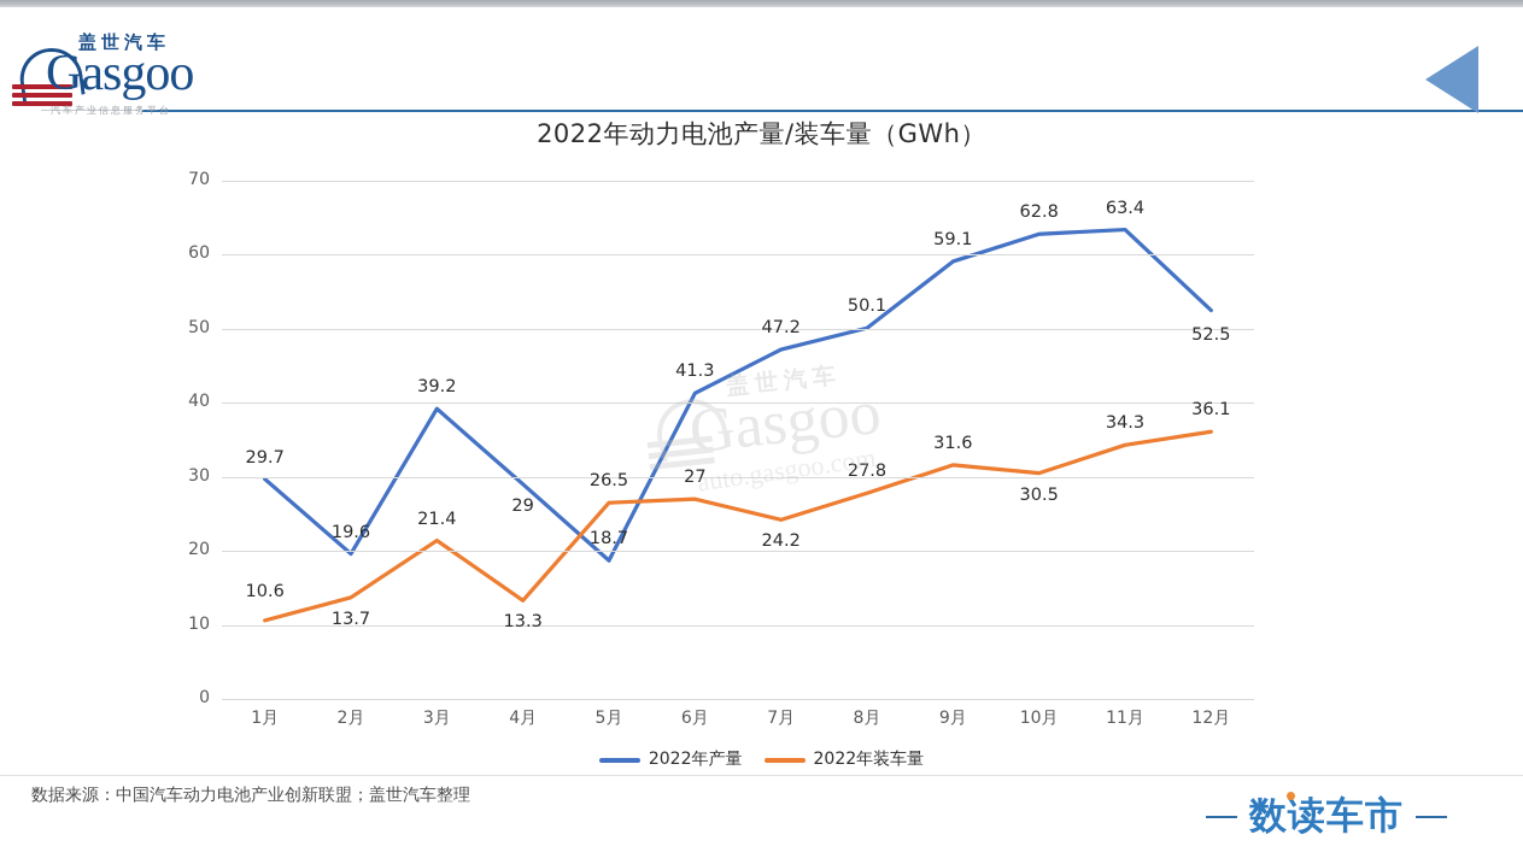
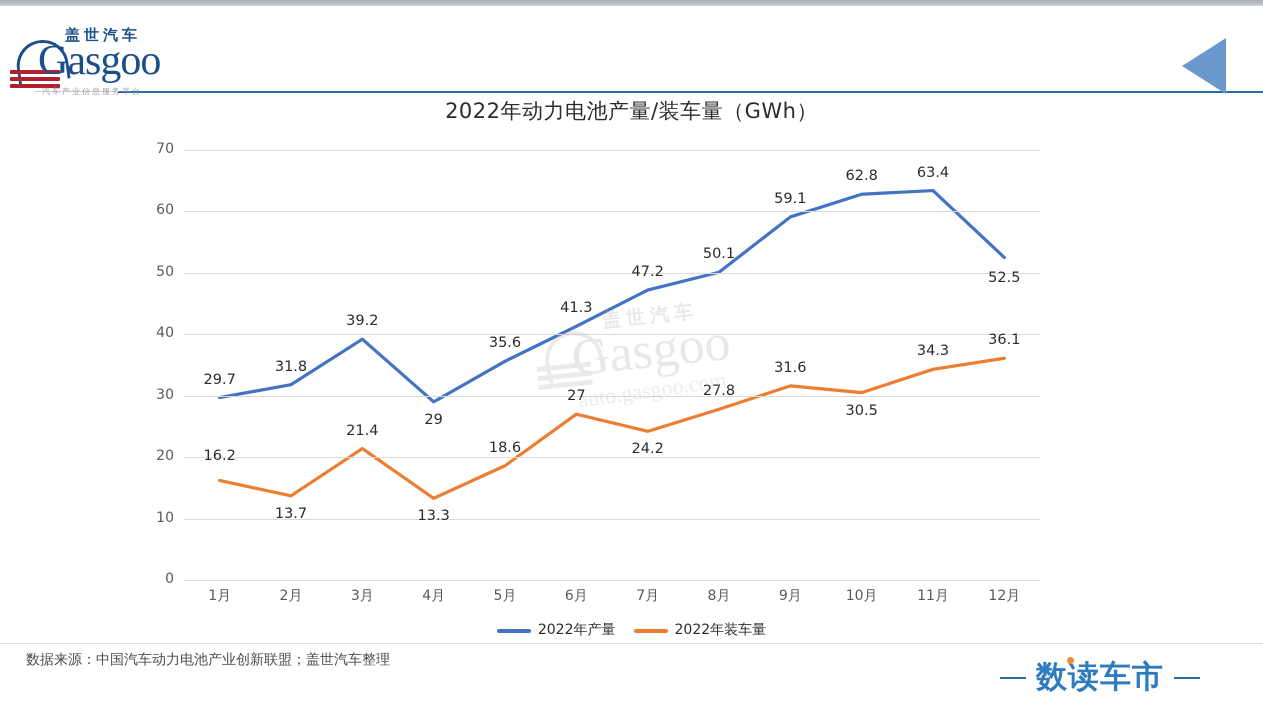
2022年装车量/1月: 10.6 -> 16.2
2022年产量/2月: 19.6 -> 31.8
2022年产量/5月: 18.7 -> 35.6
2022年装车量/5月: 26.5 -> 18.6
